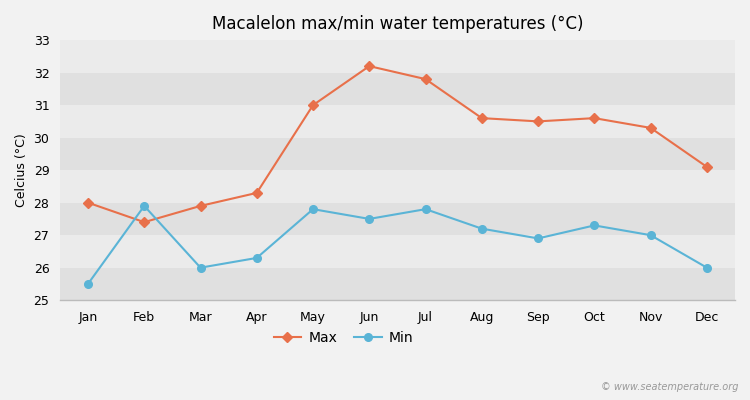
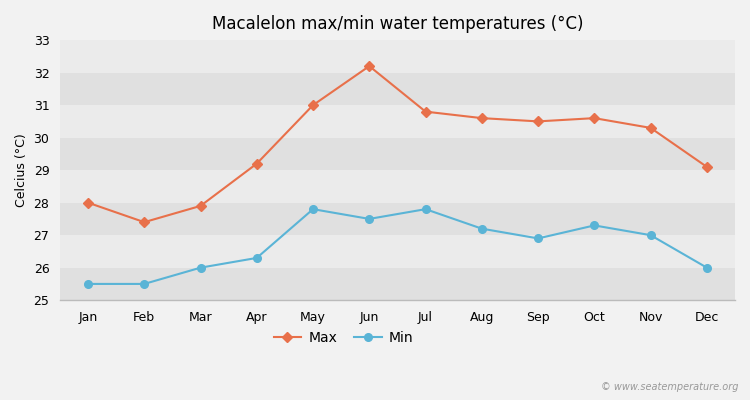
Min/Feb: 27.9 -> 25.5
Max/Apr: 28.3 -> 29.2
Max/Jul: 31.8 -> 30.8
